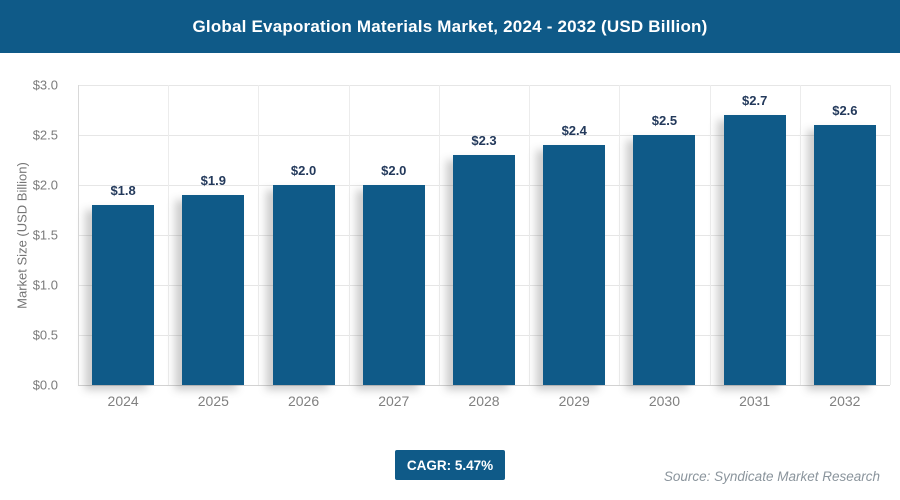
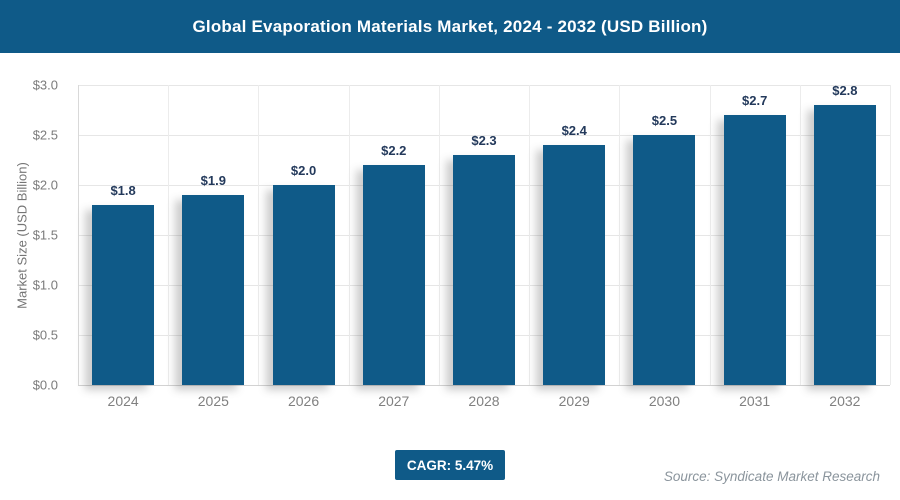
2027: $2.0 -> $2.2
2032: $2.6 -> $2.8
